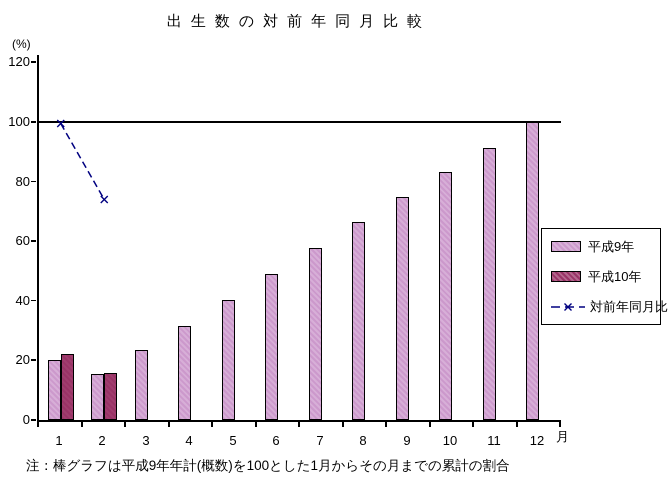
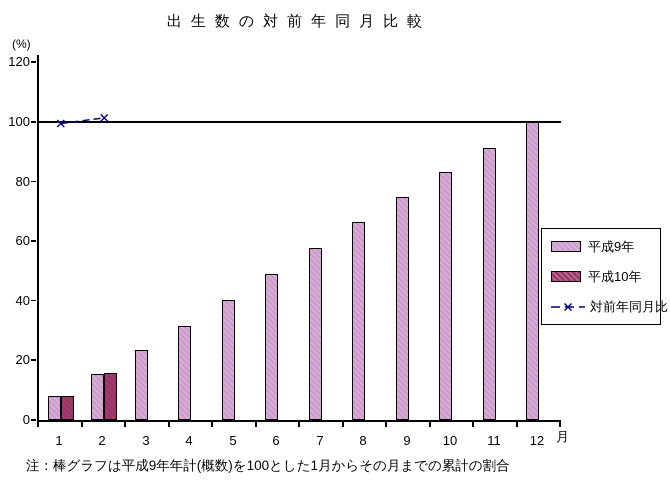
平成9年/1: 20 -> 8
平成10年/1: 22 -> 8
対前年同月比/2: 74 -> 101
